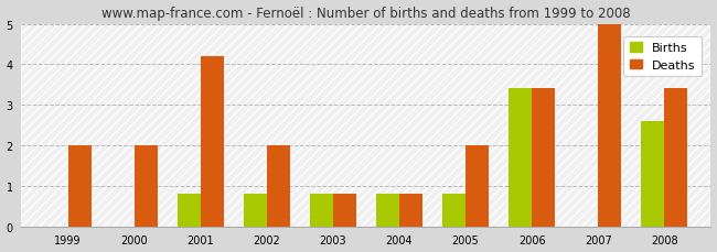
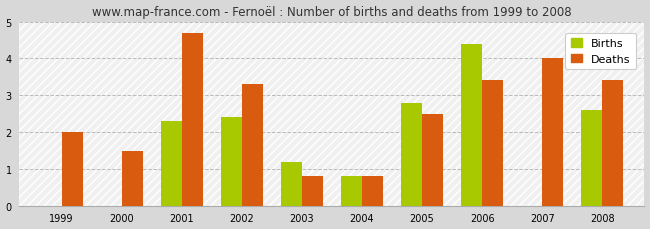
Deaths/2000: 2.0 -> 1.5
Births/2001: 0.8 -> 2.3
Deaths/2001: 4.2 -> 4.7
Births/2002: 0.8 -> 2.4
Deaths/2002: 2.0 -> 3.3
Births/2003: 0.8 -> 1.2
Births/2005: 0.8 -> 2.8
Deaths/2005: 2.0 -> 2.5
Births/2006: 3.4 -> 4.4
Deaths/2007: 5.0 -> 4.0
